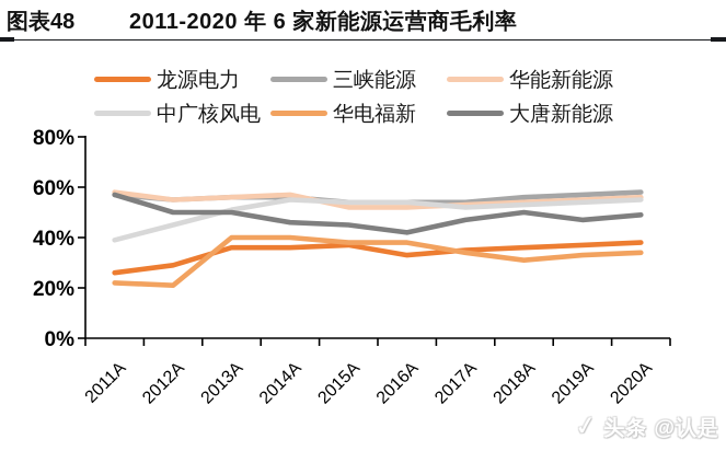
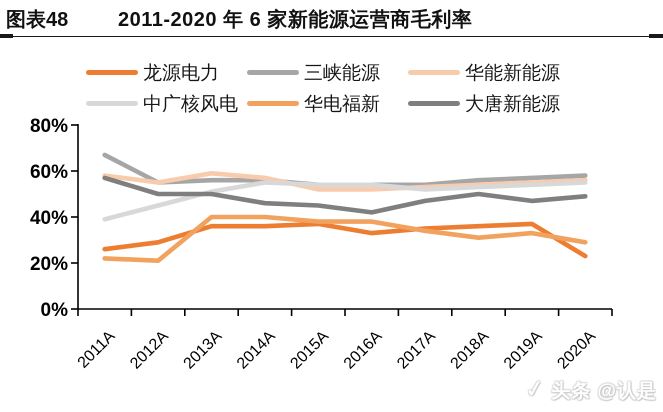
三峡能源/2011A: 57% -> 67%
华能新能源/2013A: 56% -> 59%
龙源电力/2020A: 38% -> 23%
华电福新/2020A: 34% -> 29%
